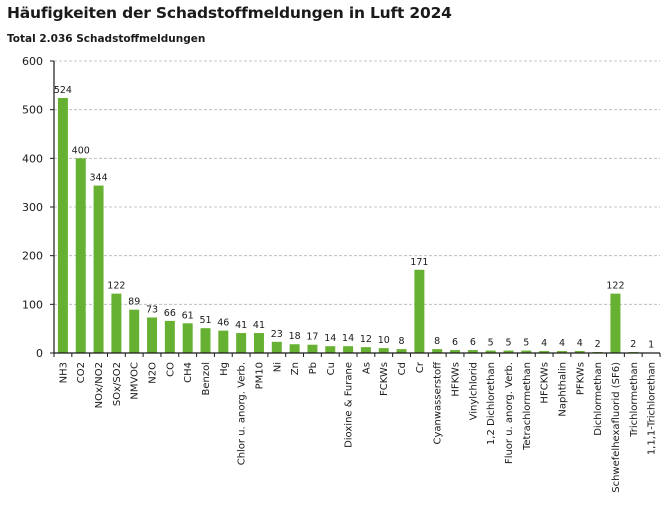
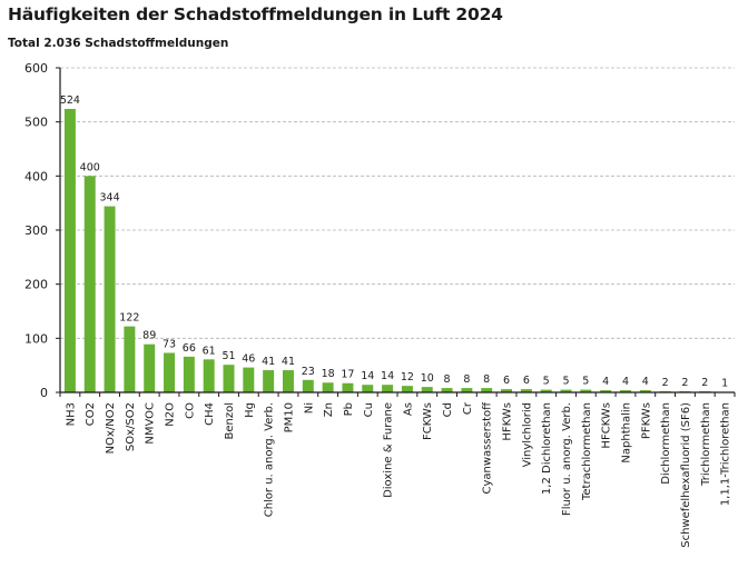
Cr: 171 -> 8
Schwefelhexafluorid (SF6): 122 -> 2
